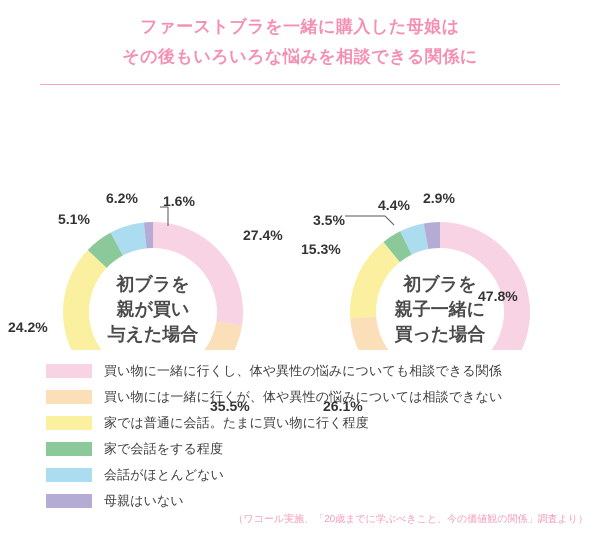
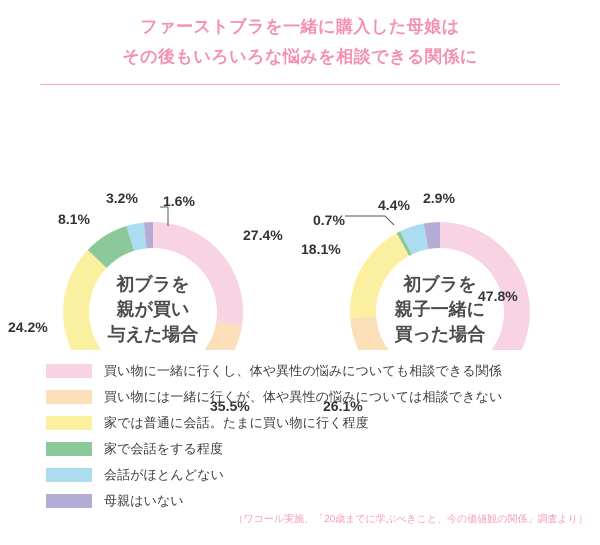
初ブラを 親が買い 与えた場合/家で会話をする程度: 5.1% -> 8.1%
初ブラを 親が買い 与えた場合/会話がほとんどない: 6.2% -> 3.2%
初ブラを 親子一緒に 買った場合/家では普通に会話。たまに買い物に行く程度: 15.3% -> 18.1%
初ブラを 親子一緒に 買った場合/家で会話をする程度: 3.5% -> 0.7%
